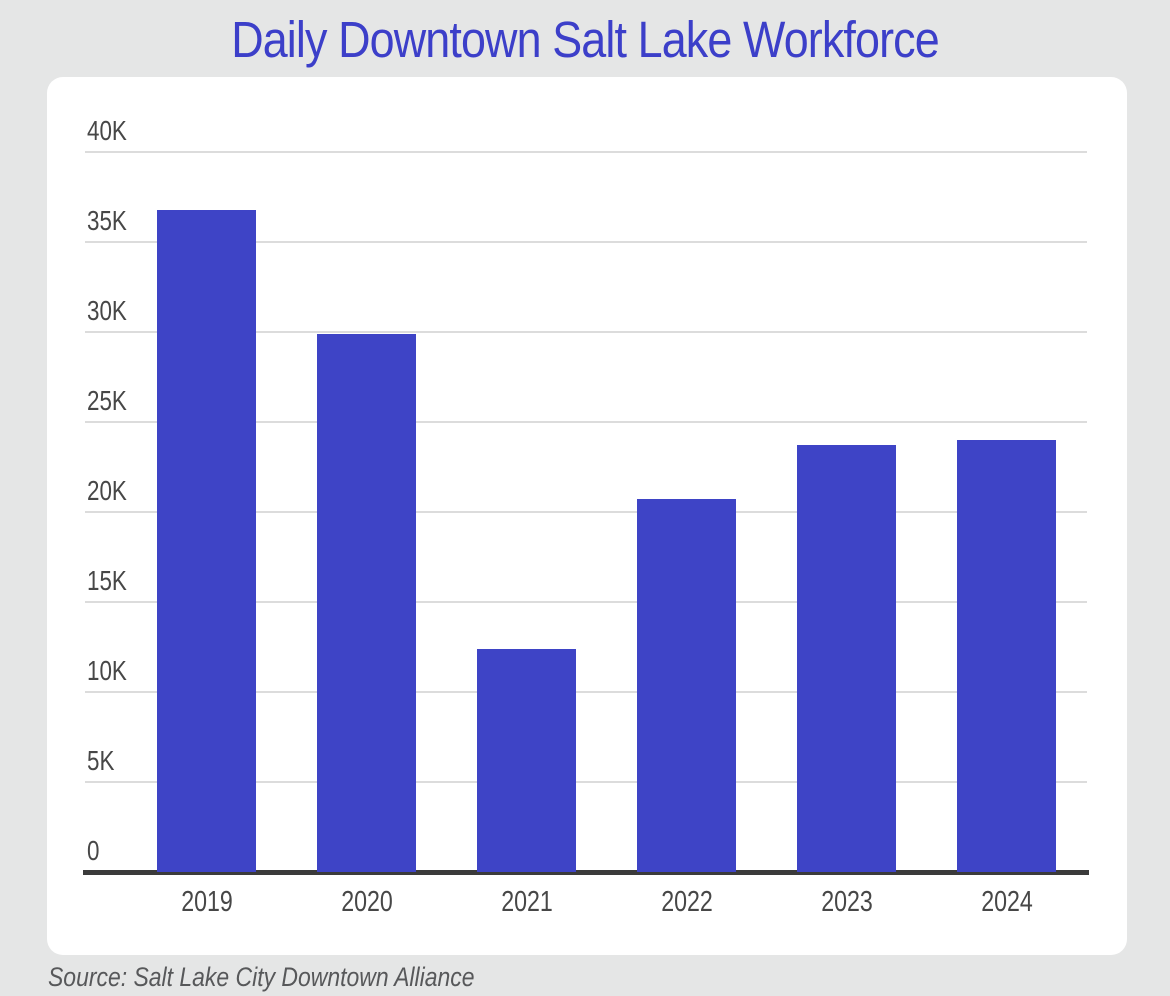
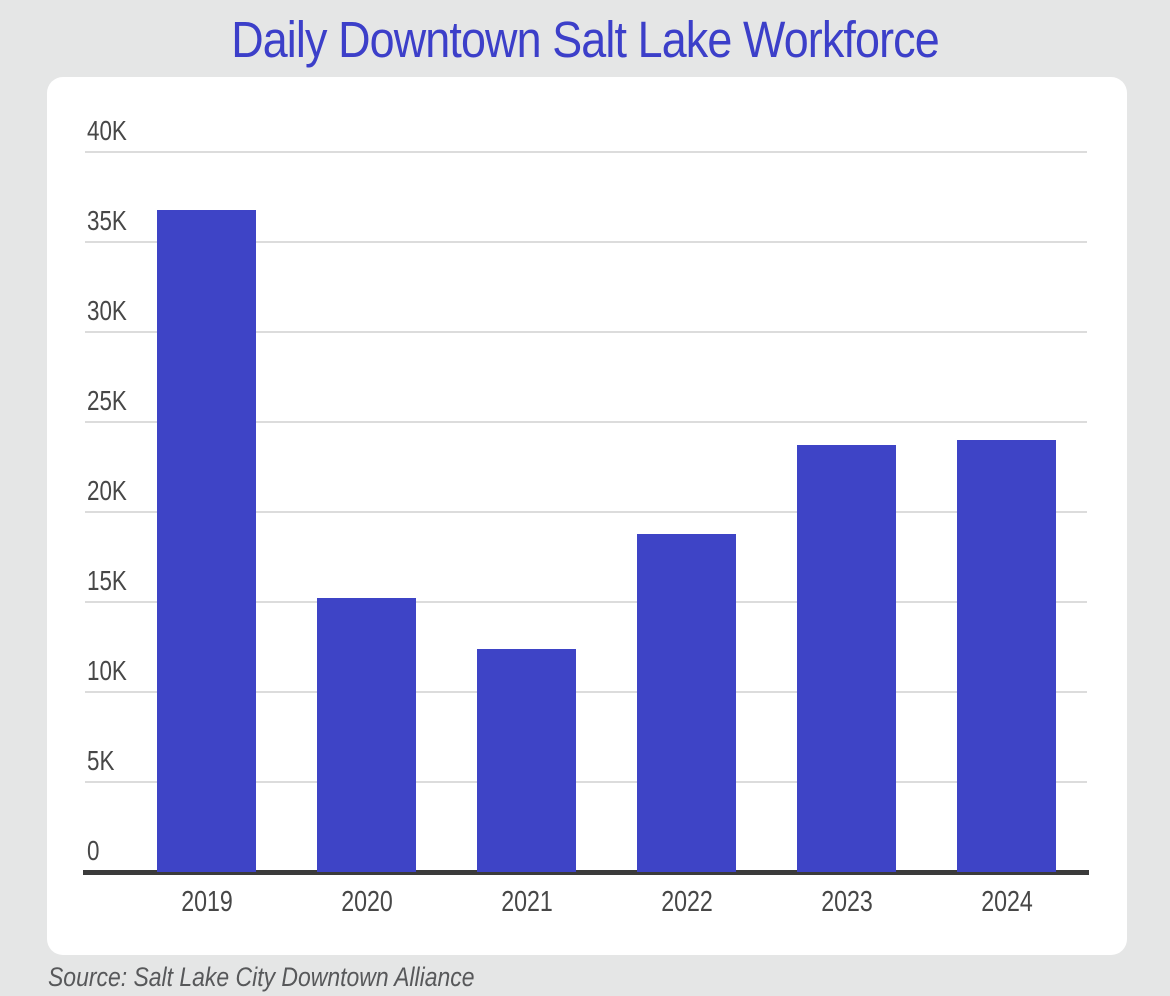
2020: 29.9K -> 15.2K
2022: 20.7K -> 18.8K
